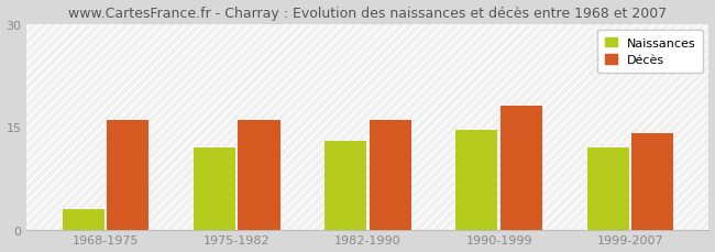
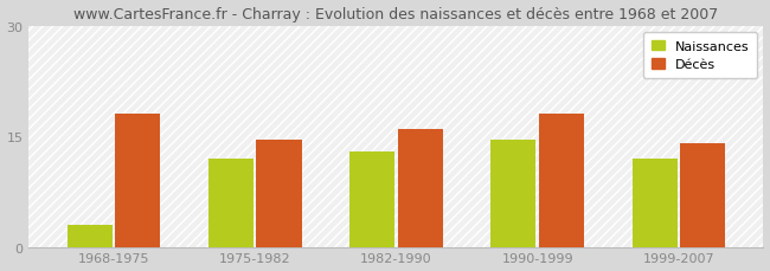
Décès/1968-1975: 16.0 -> 18.0
Décès/1975-1982: 16.0 -> 14.5
